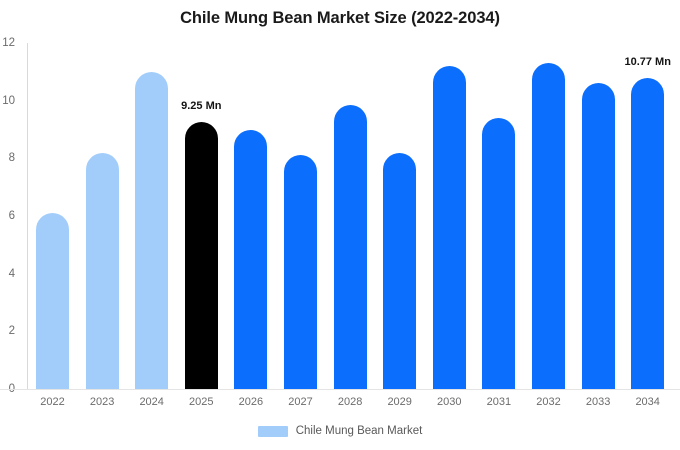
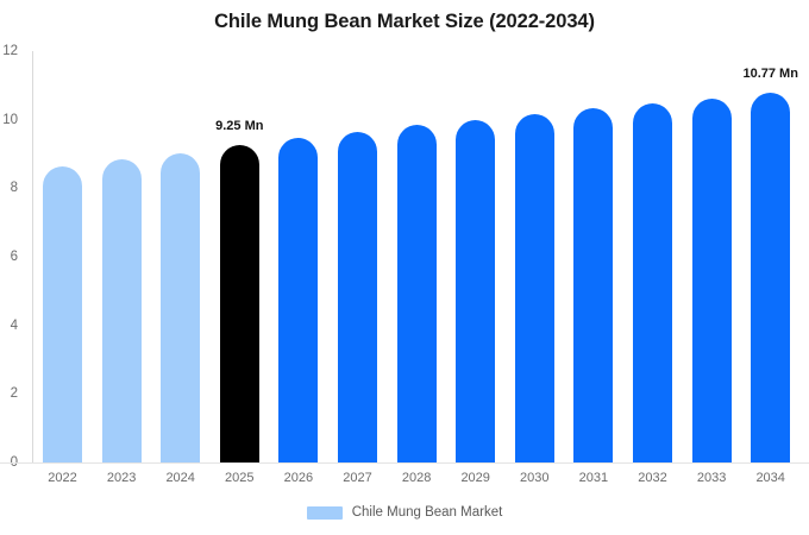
2022: 6.1 -> 8.7
2023: 8.2 -> 8.8
2024: 11.0 -> 9.0
2026: 9.0 -> 9.5
2027: 8.1 -> 9.7
2029: 8.2 -> 10.0
2030: 11.2 -> 10.2
2031: 9.4 -> 10.3
2032: 11.3 -> 10.5
